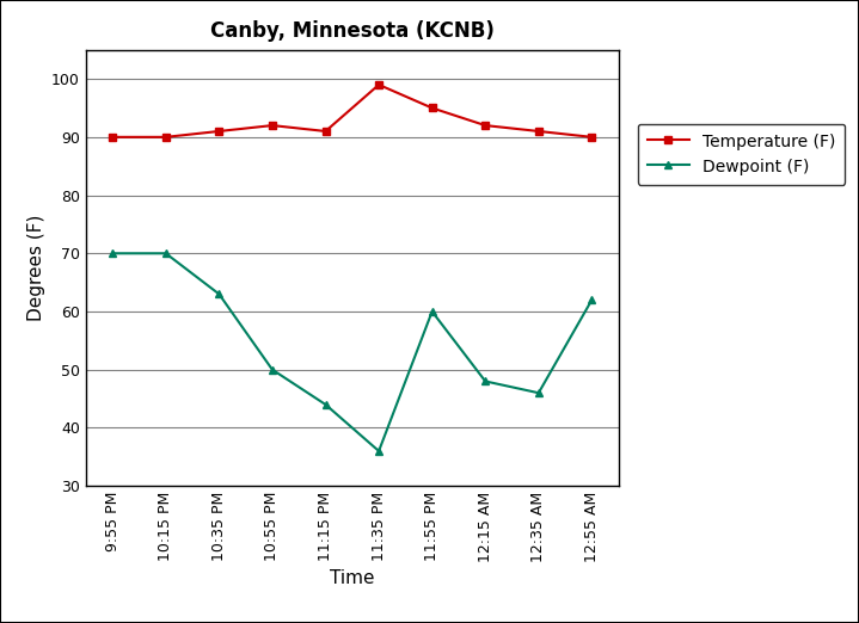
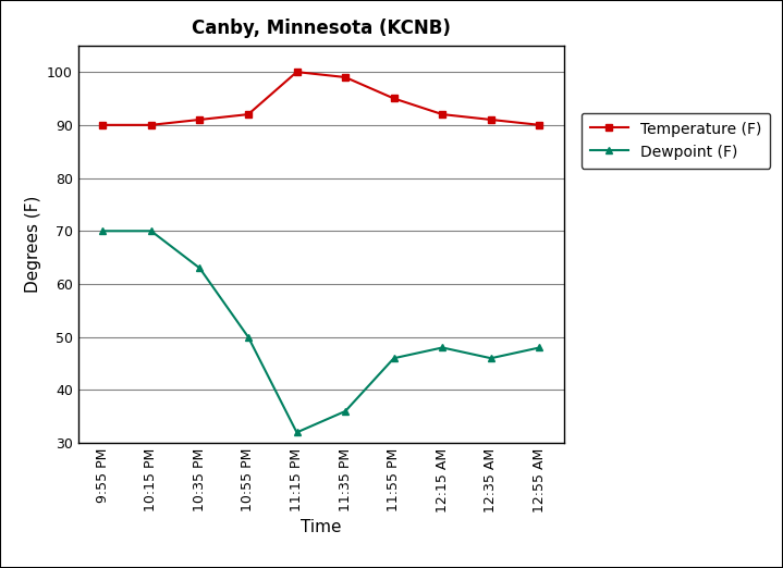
Temperature (F)/11:15 PM: 91 -> 100
Dewpoint (F)/11:15 PM: 44 -> 32
Dewpoint (F)/11:55 PM: 60 -> 46
Dewpoint (F)/12:55 AM: 62 -> 48
